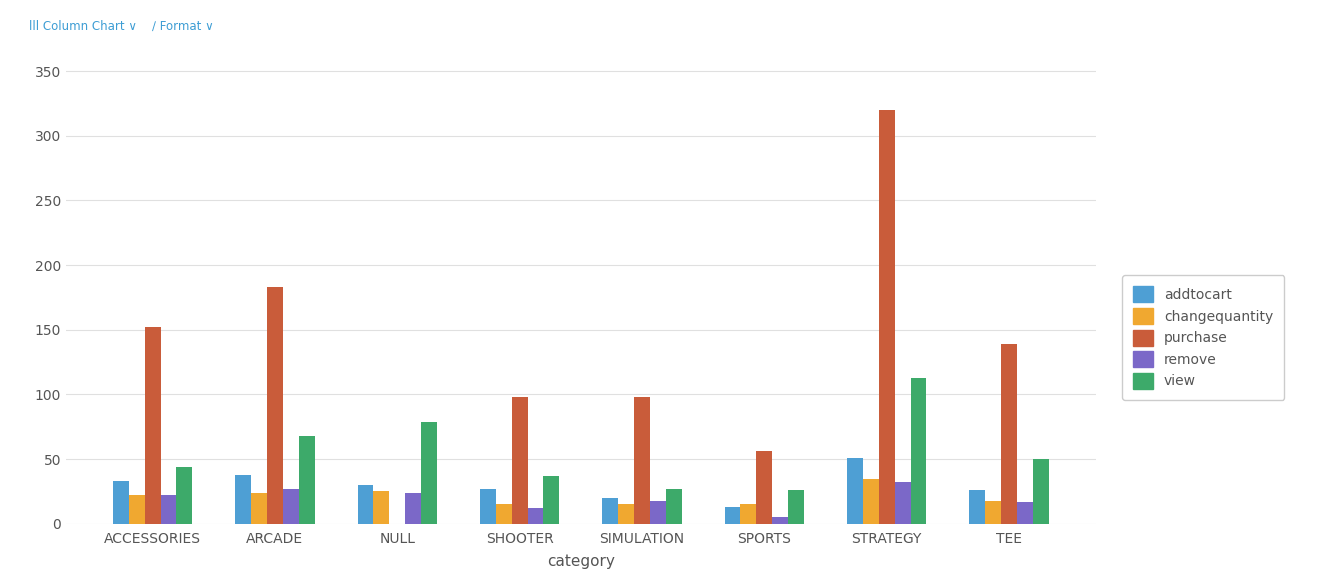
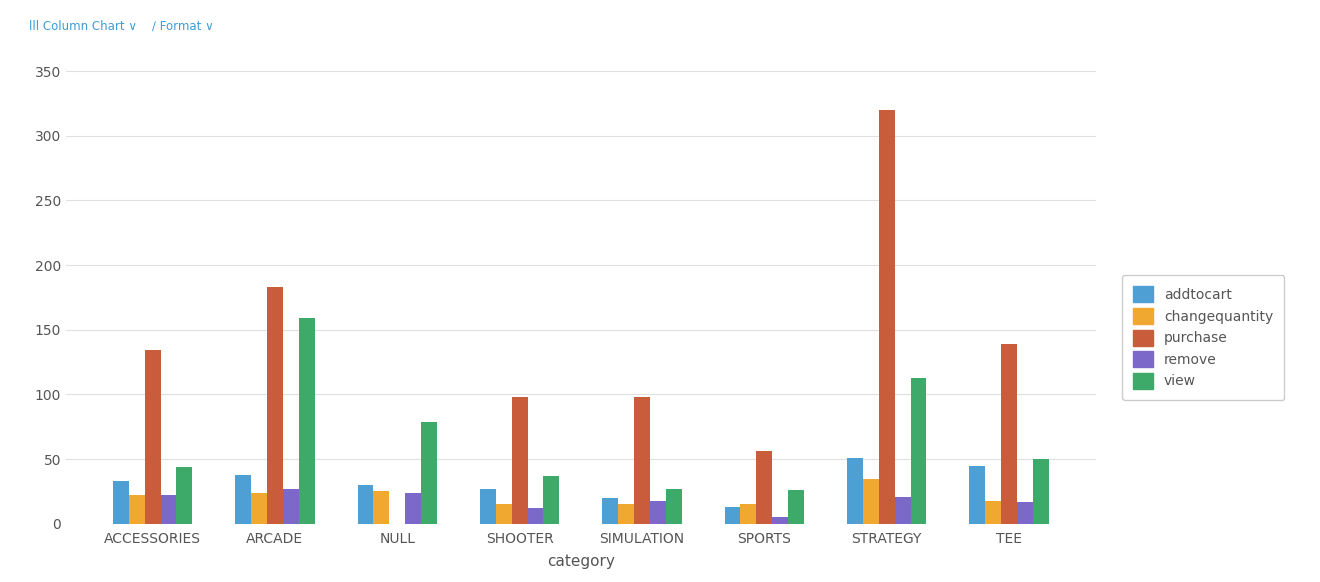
purchase/ACCESSORIES: 152 -> 134
view/ARCADE: 68 -> 159
remove/STRATEGY: 32 -> 21
addtocart/TEE: 26 -> 45
